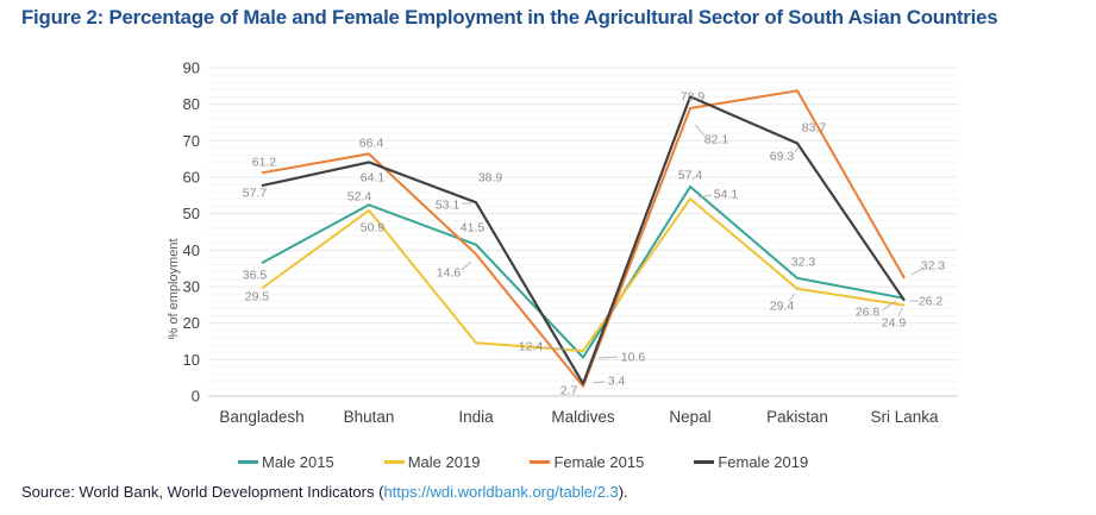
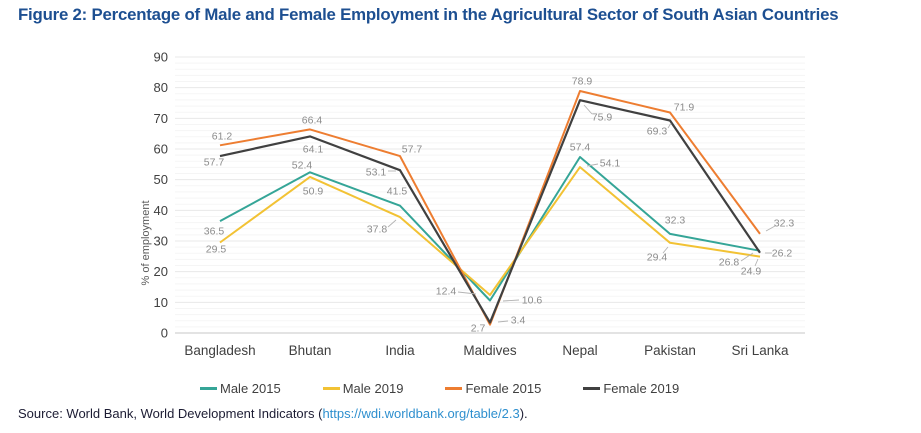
Male 2019/India: 14.6 -> 37.8
Female 2015/India: 38.9 -> 57.7
Female 2019/Nepal: 82.1 -> 75.9
Female 2015/Pakistan: 83.7 -> 71.9
